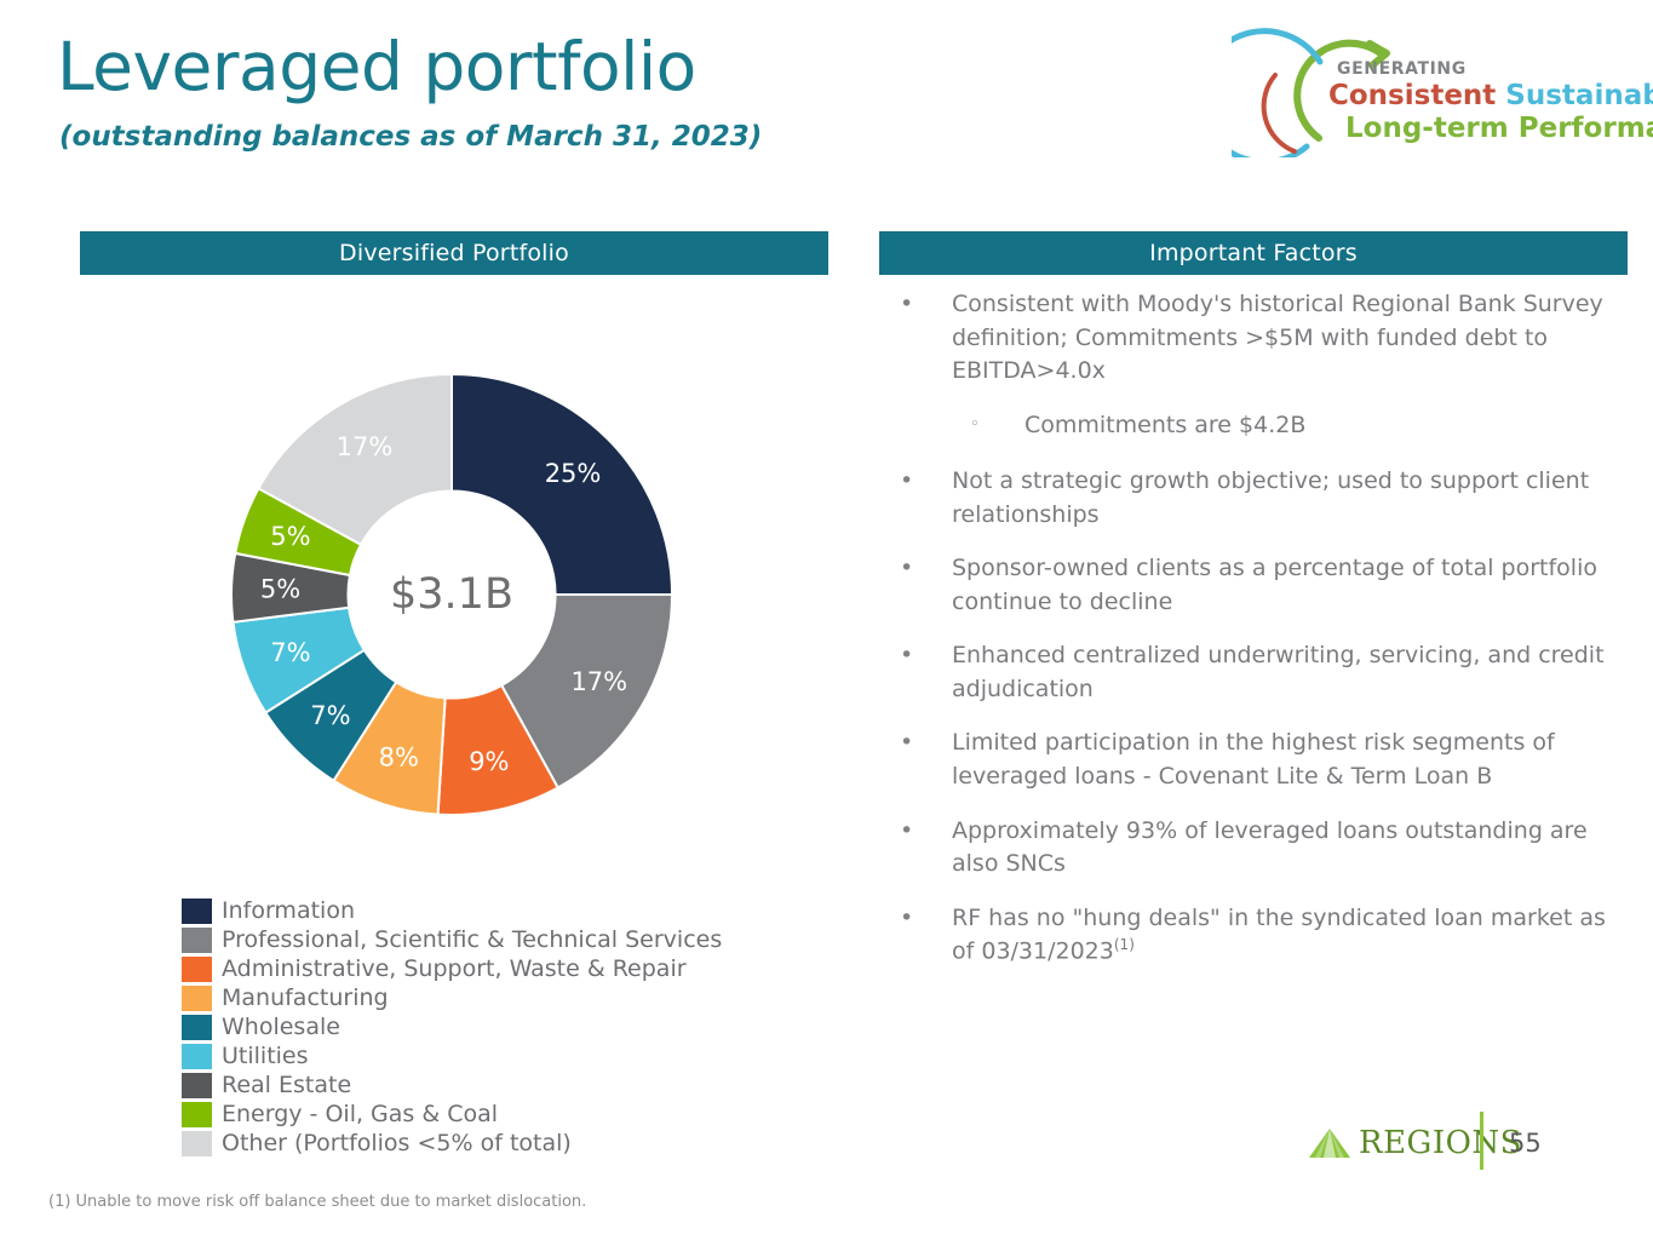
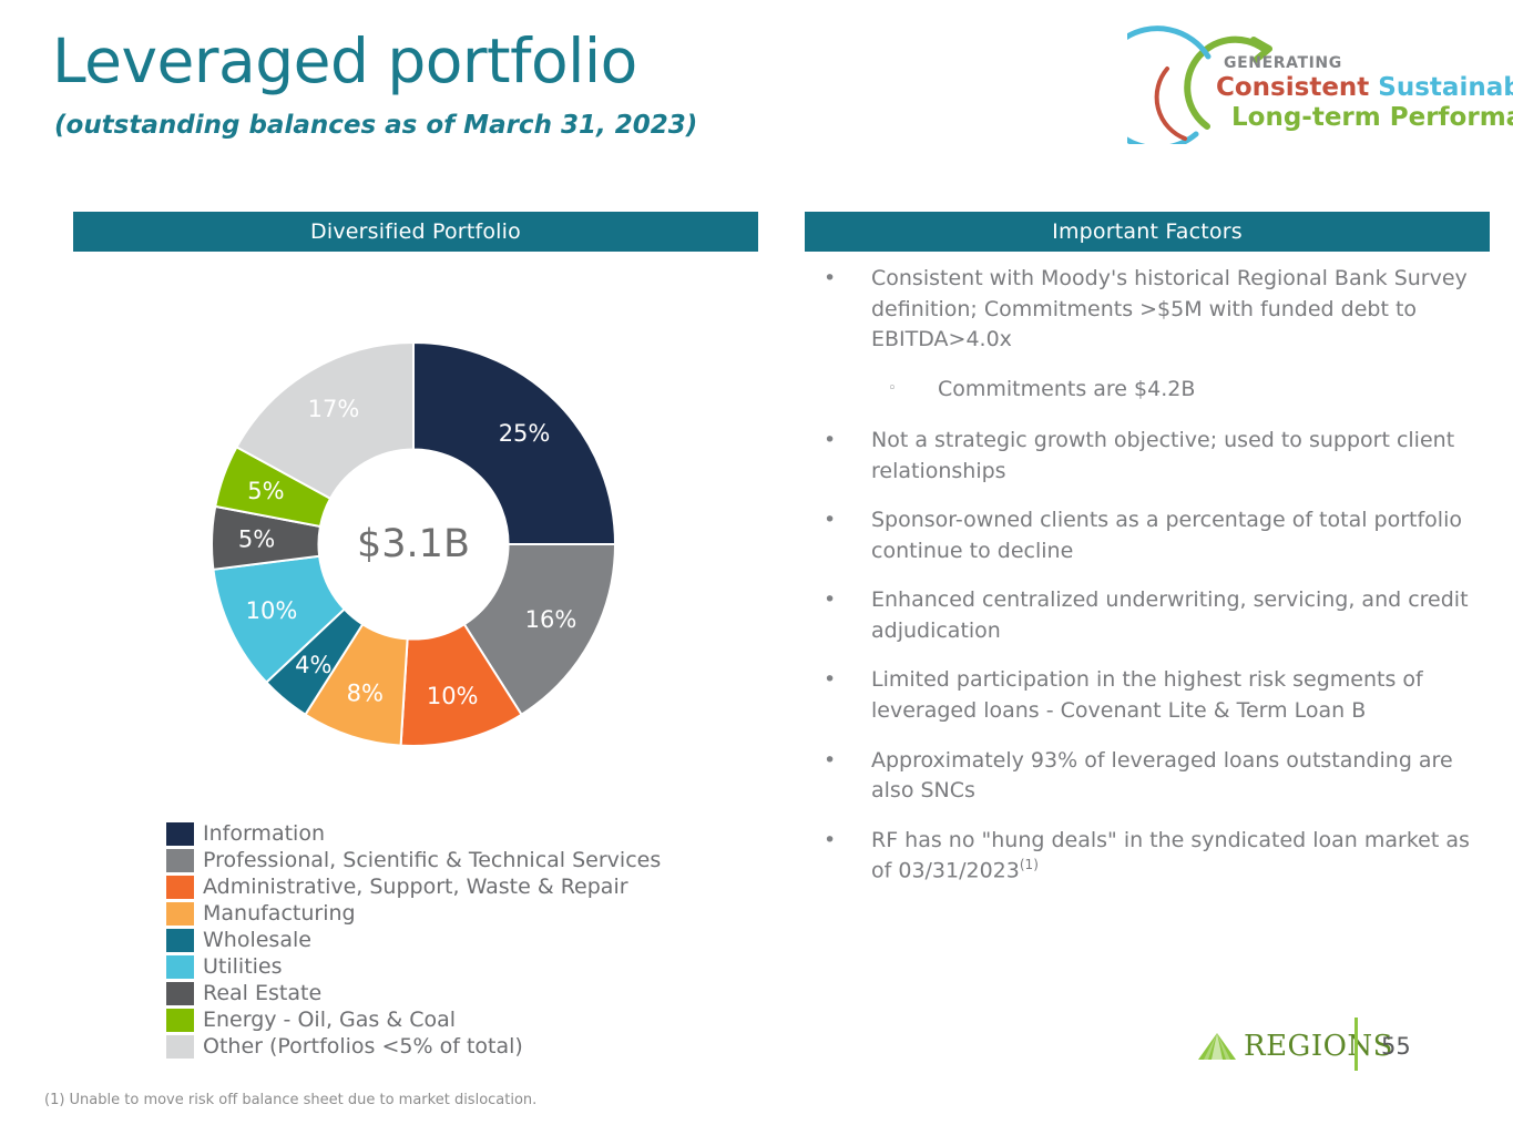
Professional, Scientific & Technical Services: 17% -> 16%
Administrative, Support, Waste & Repair: 9% -> 10%
Wholesale: 7% -> 4%
Utilities: 7% -> 10%
